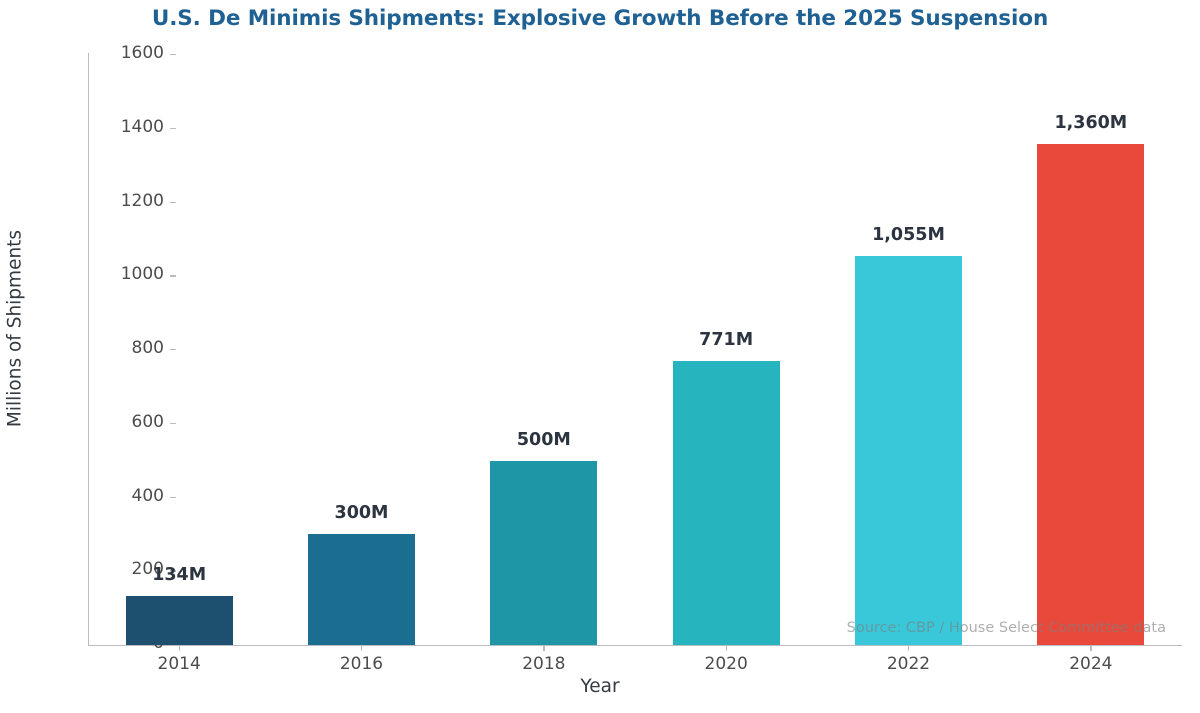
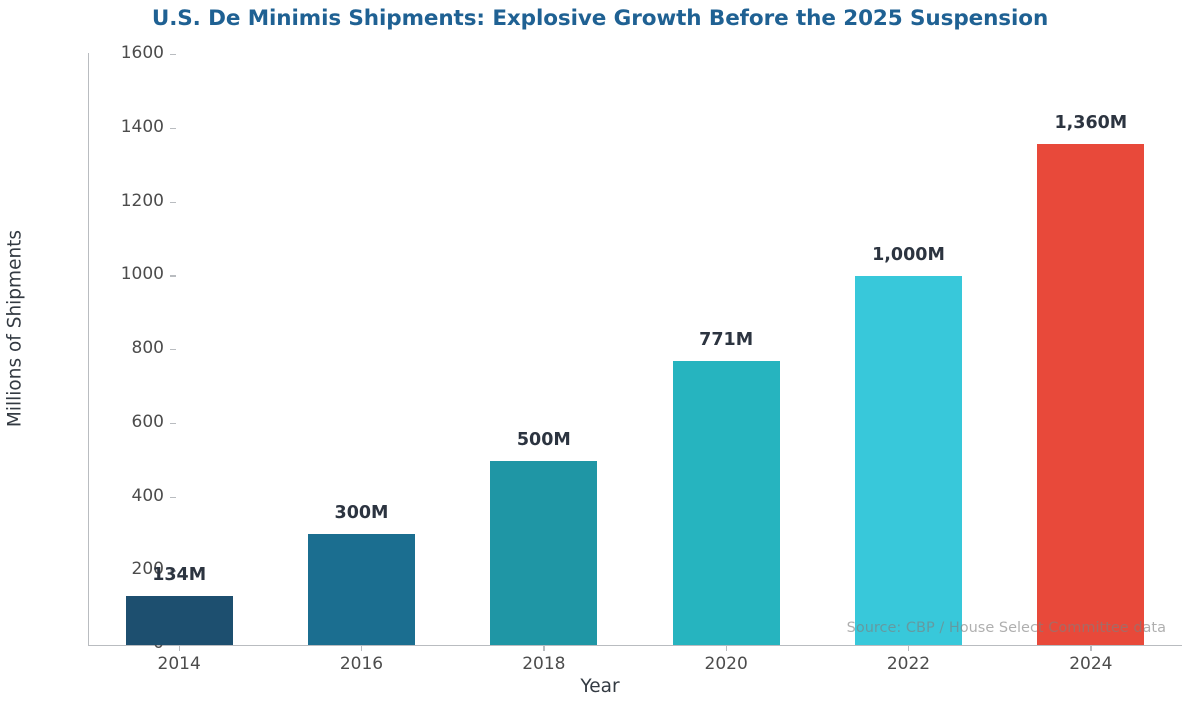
2022: 1,055M -> 1,000M
